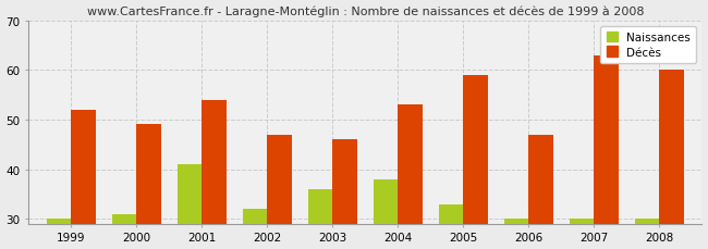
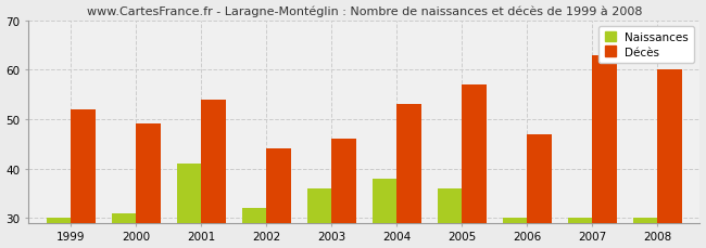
Décès/2002: 47 -> 44
Naissances/2005: 33 -> 36
Décès/2005: 59 -> 57
